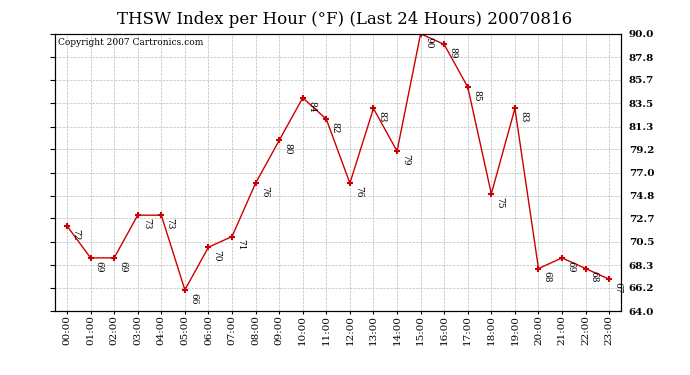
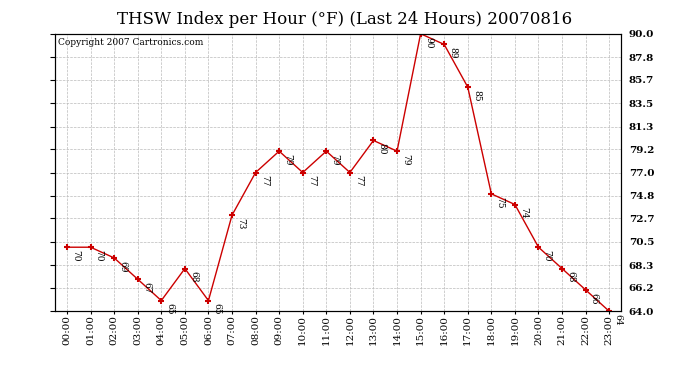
00:00: 72 -> 70
01:00: 69 -> 70
03:00: 73 -> 67
04:00: 73 -> 65
05:00: 66 -> 68
06:00: 70 -> 65
07:00: 71 -> 73
08:00: 76 -> 77
09:00: 80 -> 79
10:00: 84 -> 77
11:00: 82 -> 79
12:00: 76 -> 77
13:00: 83 -> 80
19:00: 83 -> 74
20:00: 68 -> 70
21:00: 69 -> 68
22:00: 68 -> 66
23:00: 67 -> 64
